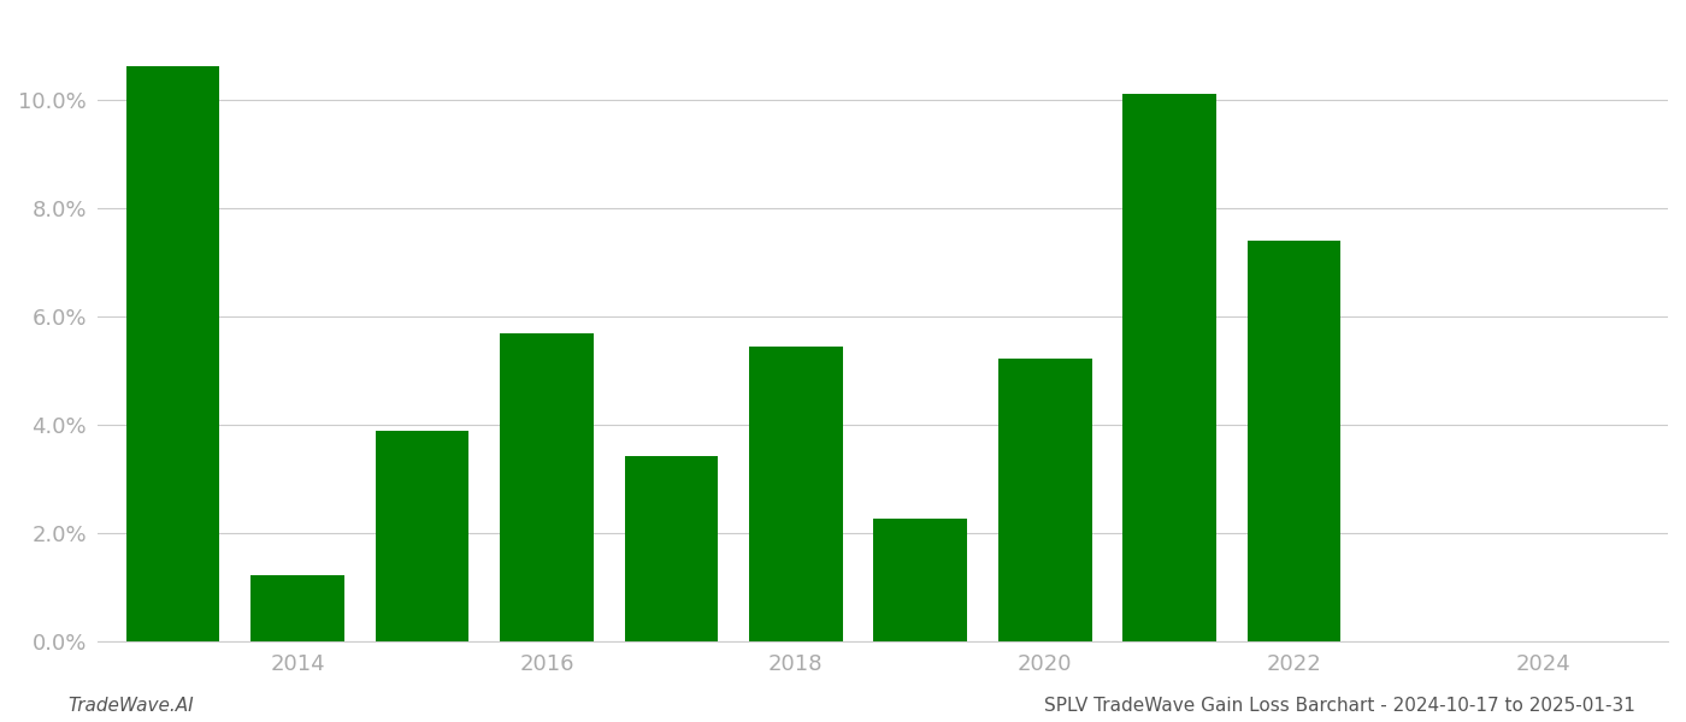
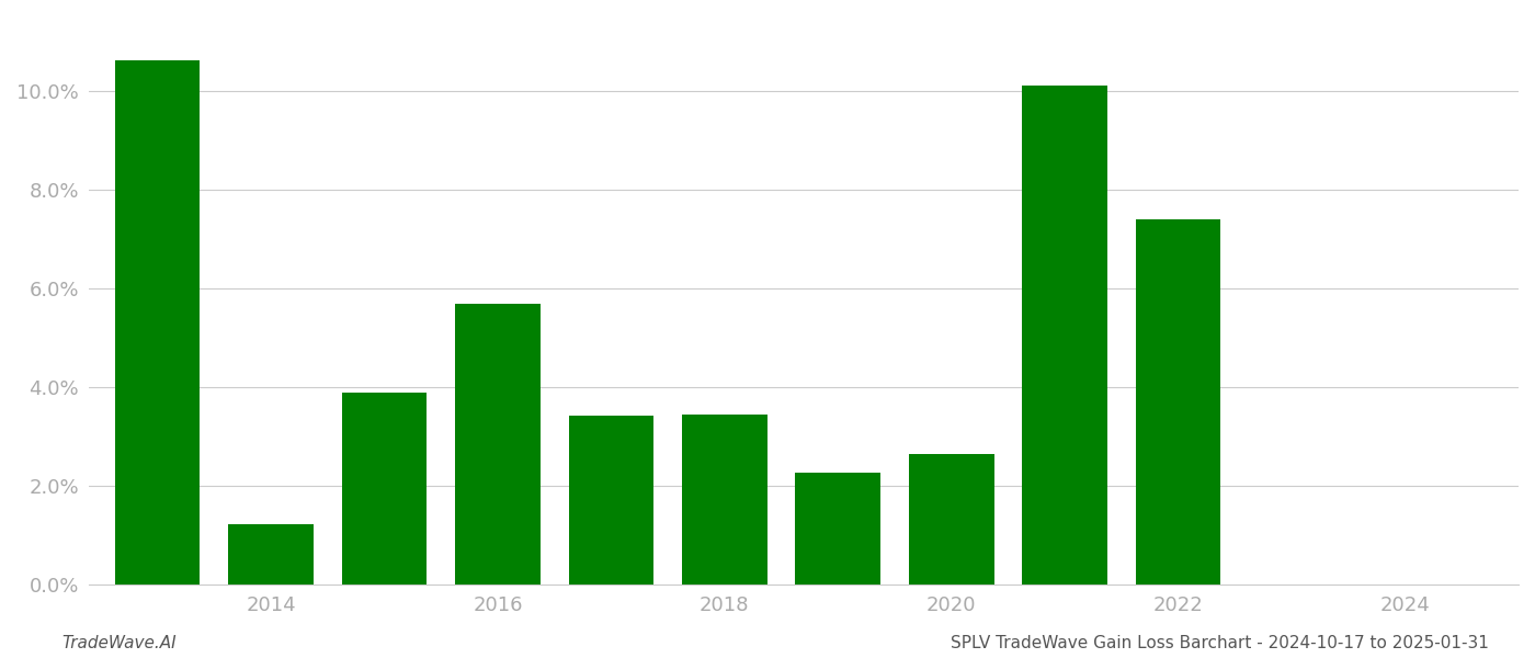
2018: 5.45% -> 3.45%
2020: 5.22% -> 2.65%
